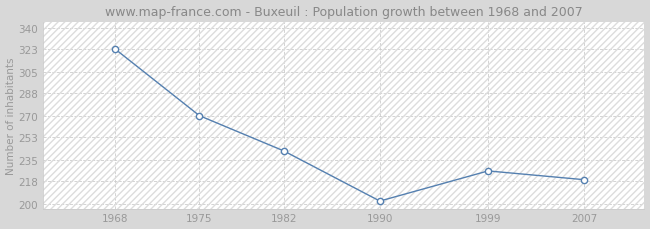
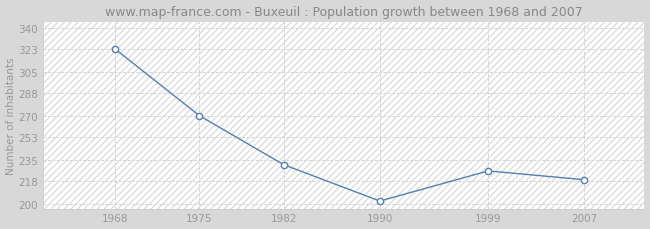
1982: 242 -> 231
